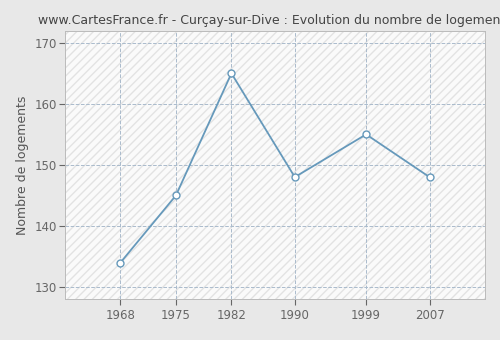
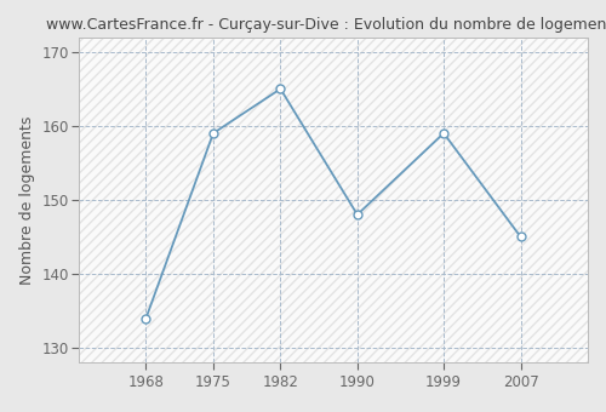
1975: 145 -> 159
1999: 155 -> 159
2007: 148 -> 145
